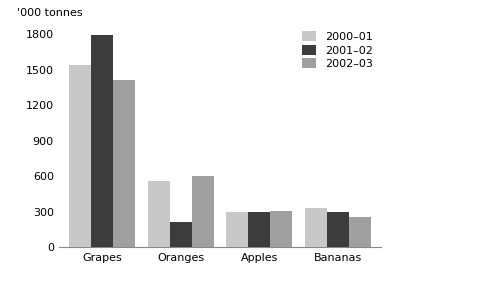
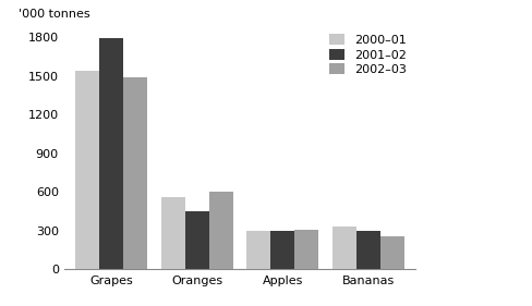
2002–03/Grapes: 1410 -> 1490
2001–02/Oranges: 210 -> 450
